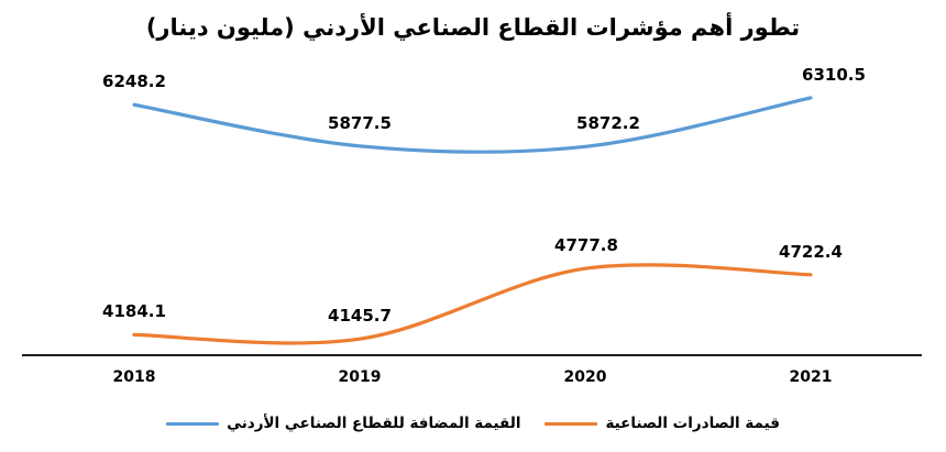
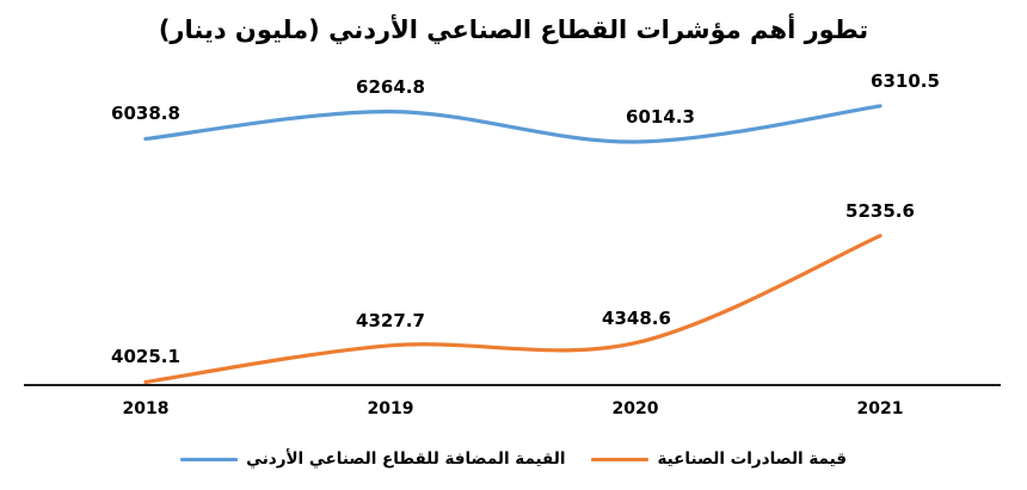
القيمة المضافة للقطاع الصناعي الأردني/2018: 6248.2 -> 6038.8
قيمة الصادرات الصناعية/2018: 4184.1 -> 4025.1
القيمة المضافة للقطاع الصناعي الأردني/2019: 5877.5 -> 6264.8
قيمة الصادرات الصناعية/2019: 4145.7 -> 4327.7
القيمة المضافة للقطاع الصناعي الأردني/2020: 5872.2 -> 6014.3
قيمة الصادرات الصناعية/2020: 4777.8 -> 4348.6
قيمة الصادرات الصناعية/2021: 4722.4 -> 5235.6
